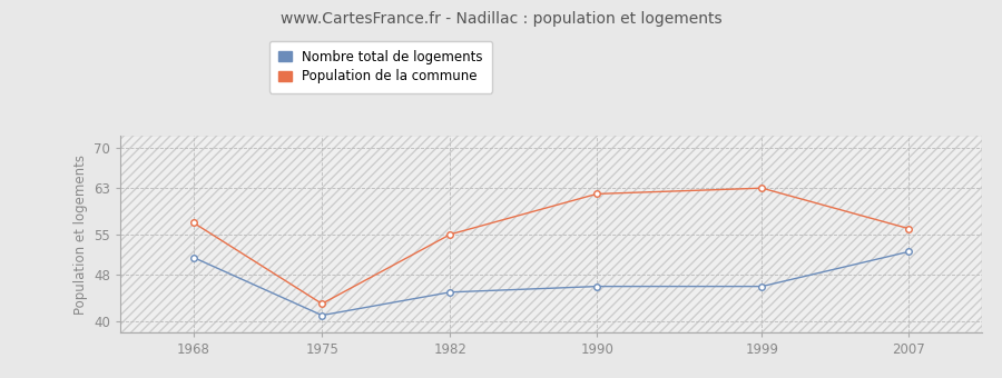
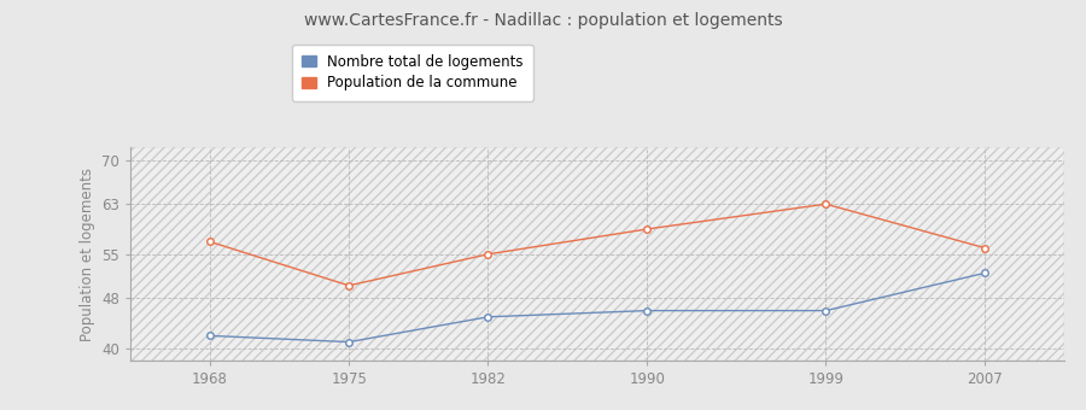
Nombre total de logements/1968: 51 -> 42
Population de la commune/1975: 43 -> 50
Population de la commune/1990: 62 -> 59
